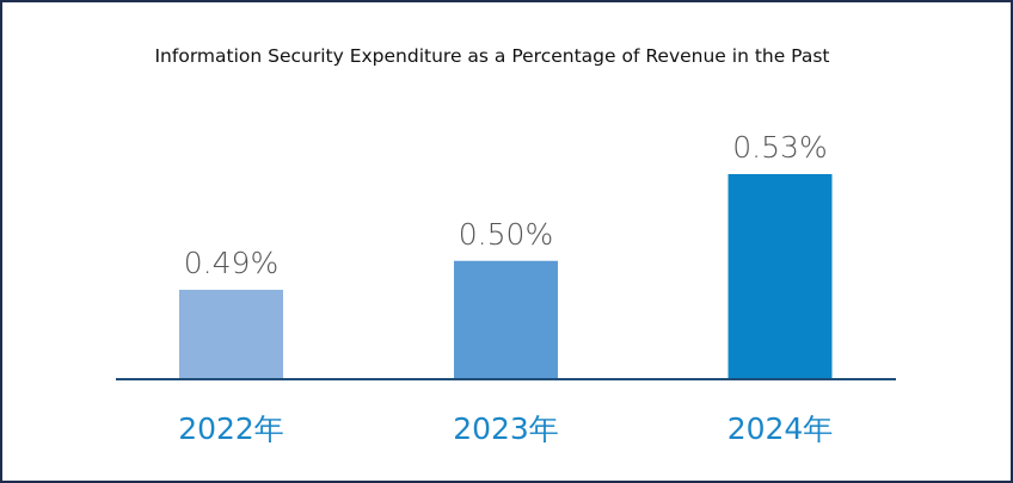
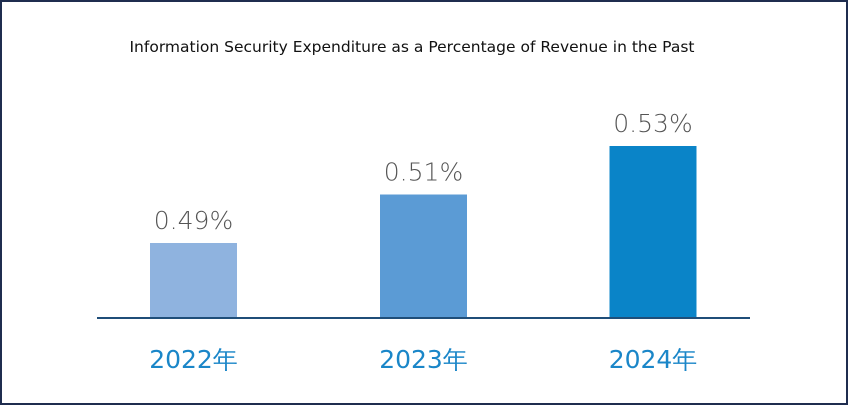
2023年: 0.50% -> 0.51%
